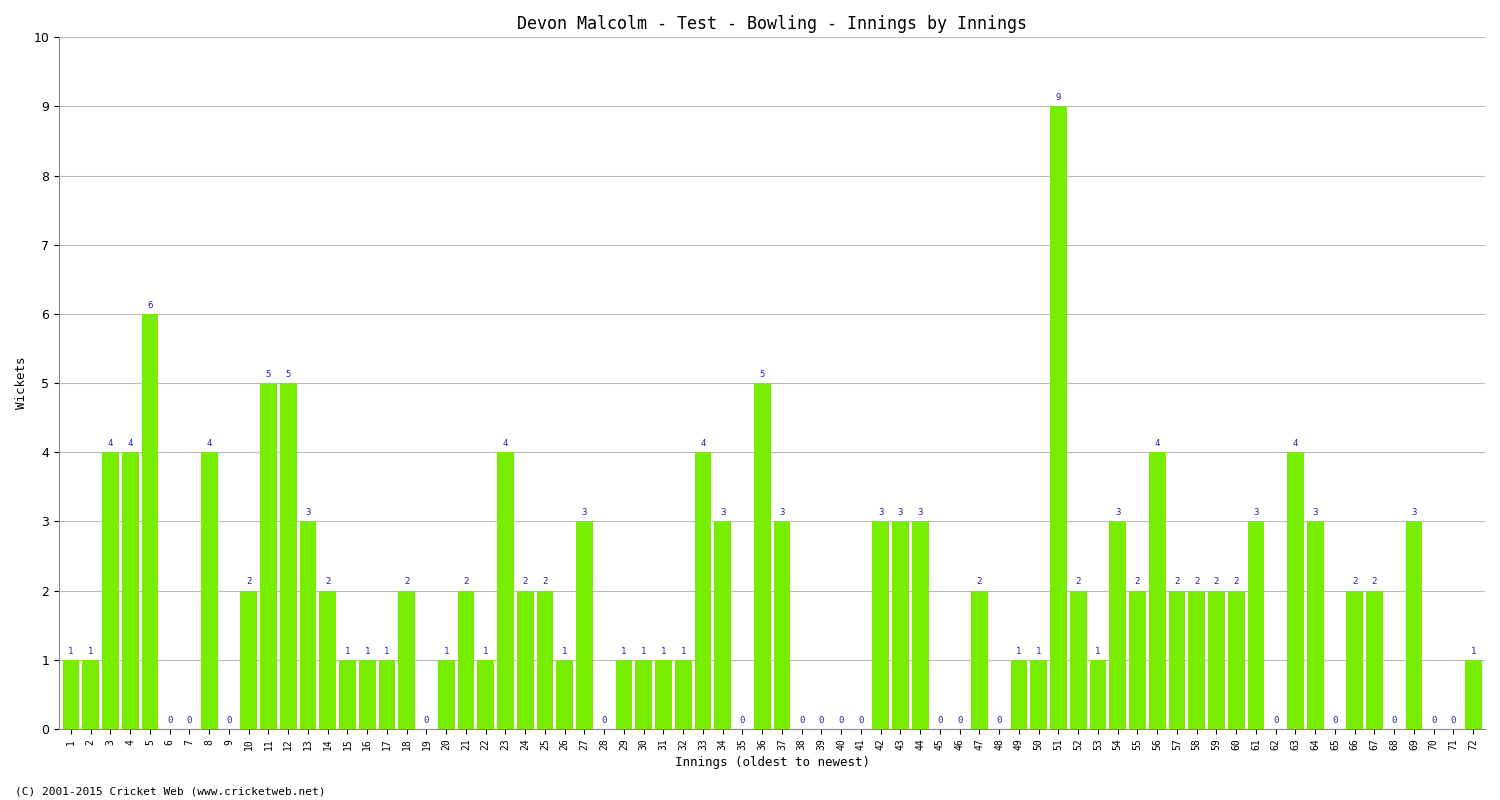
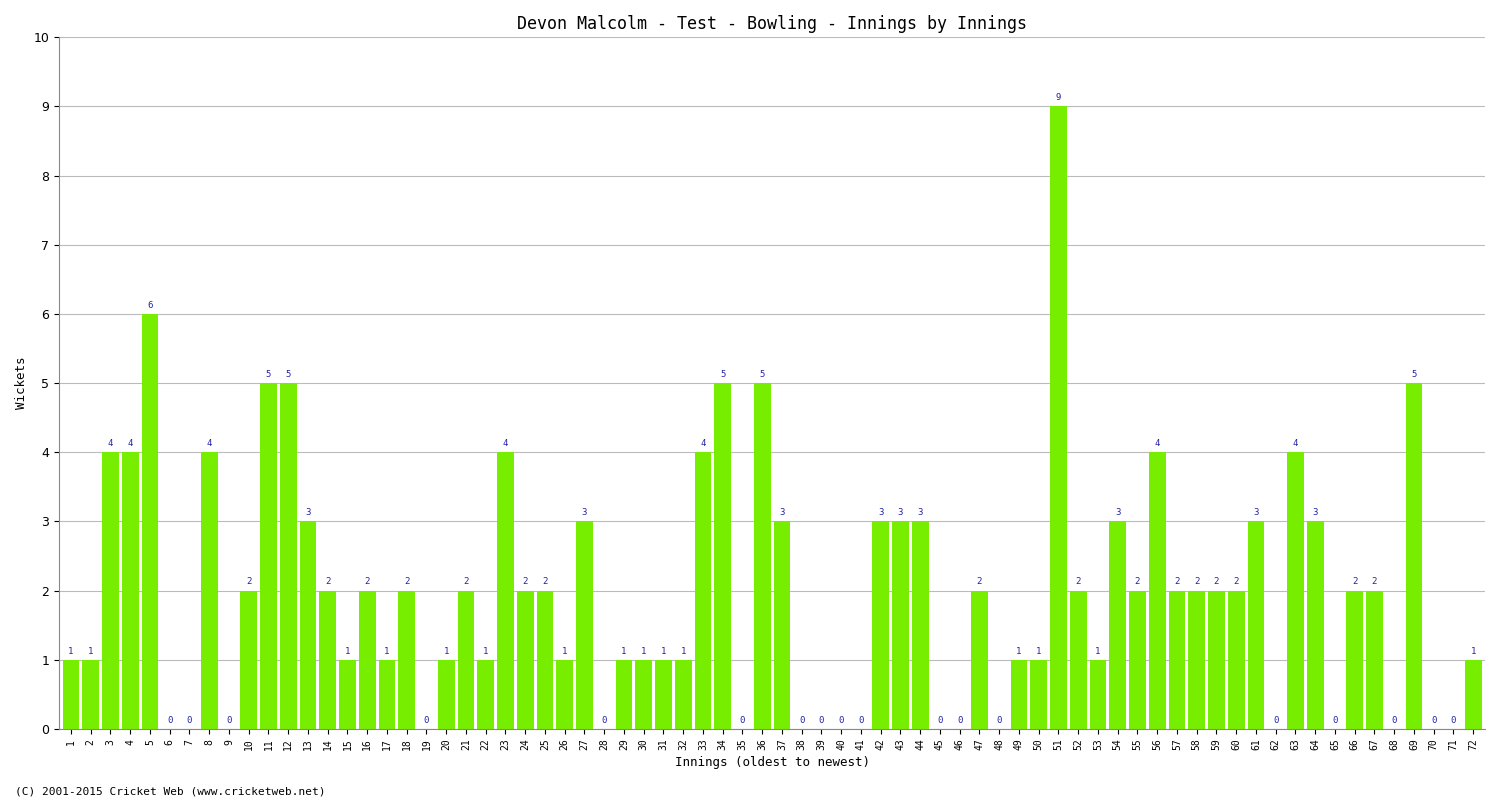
16: 1 -> 2
34: 3 -> 5
69: 3 -> 5
